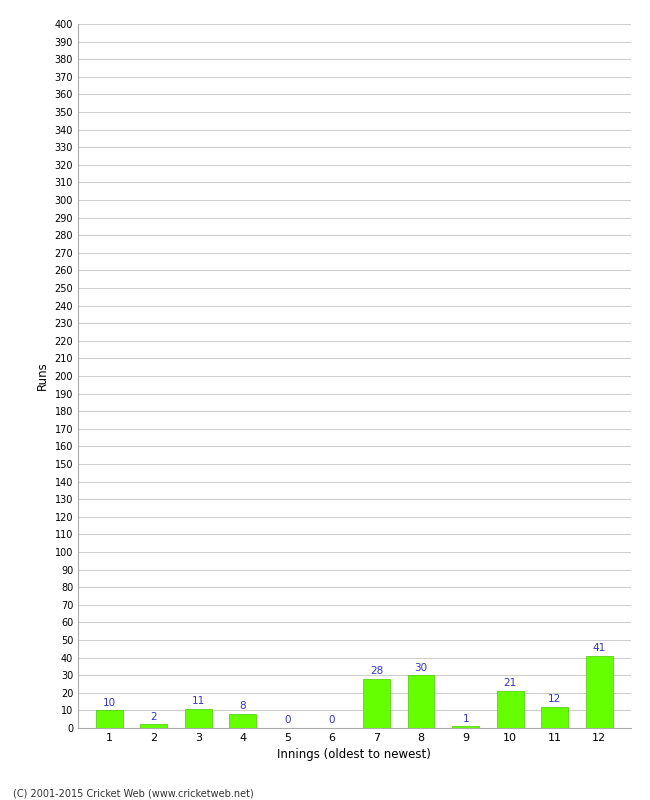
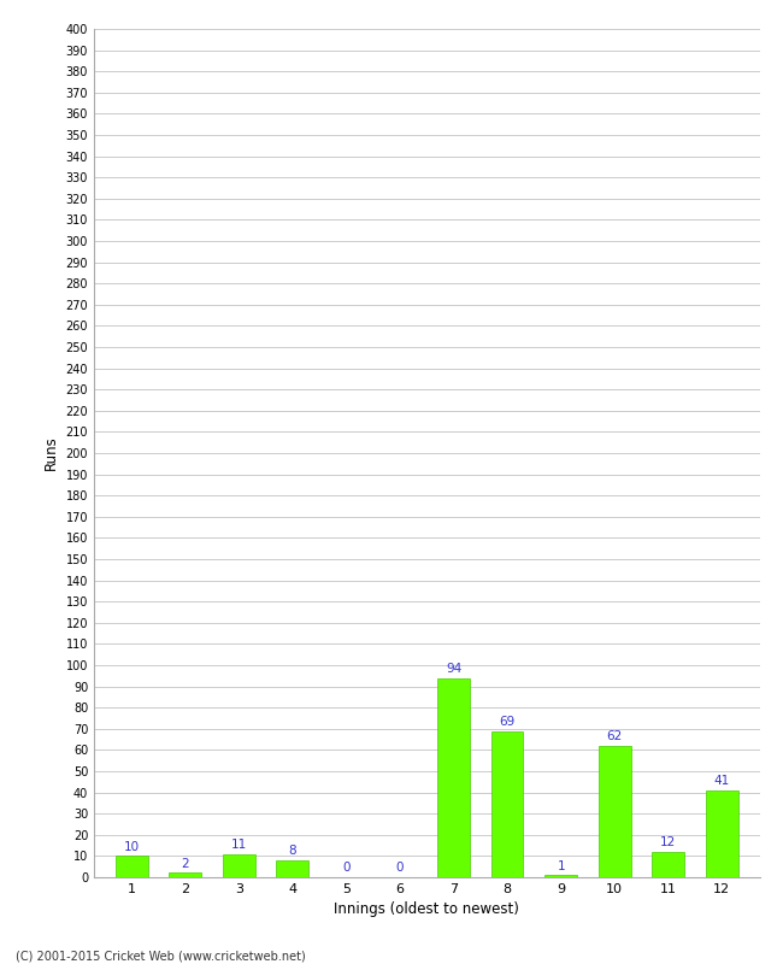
7: 28 -> 94
8: 30 -> 69
10: 21 -> 62
